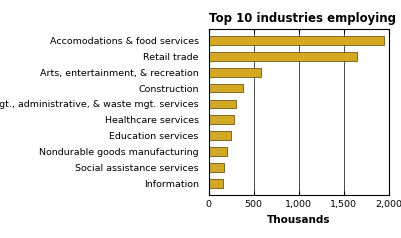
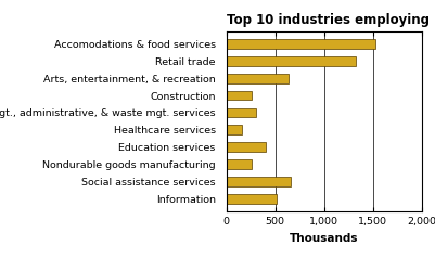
Accomodations & food services: 1,950 -> 1,520
Retail trade: 1,650 -> 1,320
Arts, entertainment, & recreation: 580 -> 640
Construction: 380 -> 260
Healthcare services: 280 -> 160
Education services: 250 -> 400
Nondurable goods manufacturing: 200 -> 260
Social assistance services: 170 -> 660
Information: 160 -> 520
